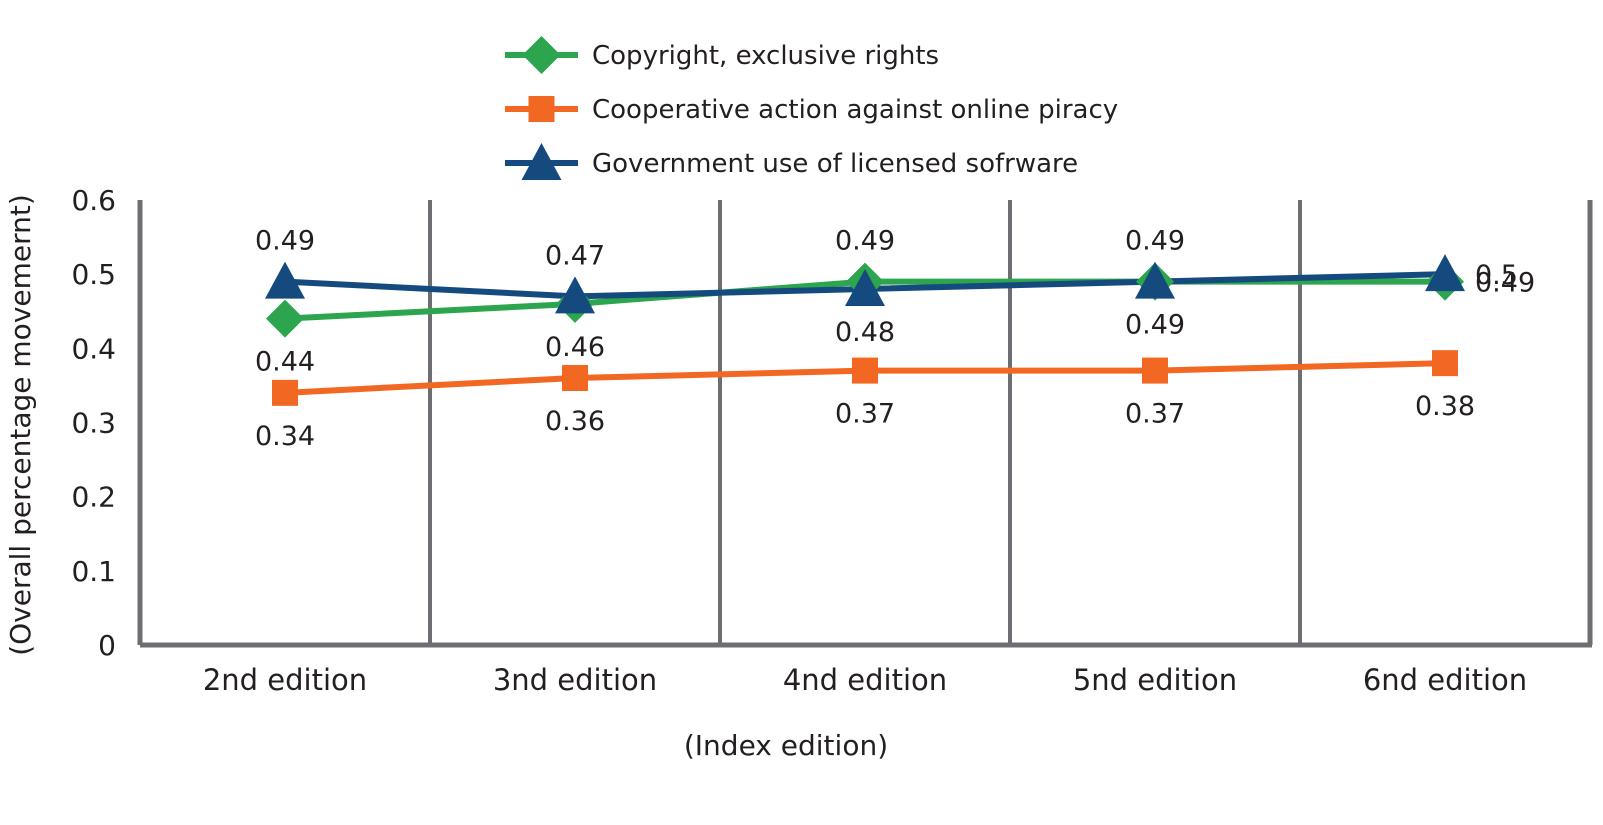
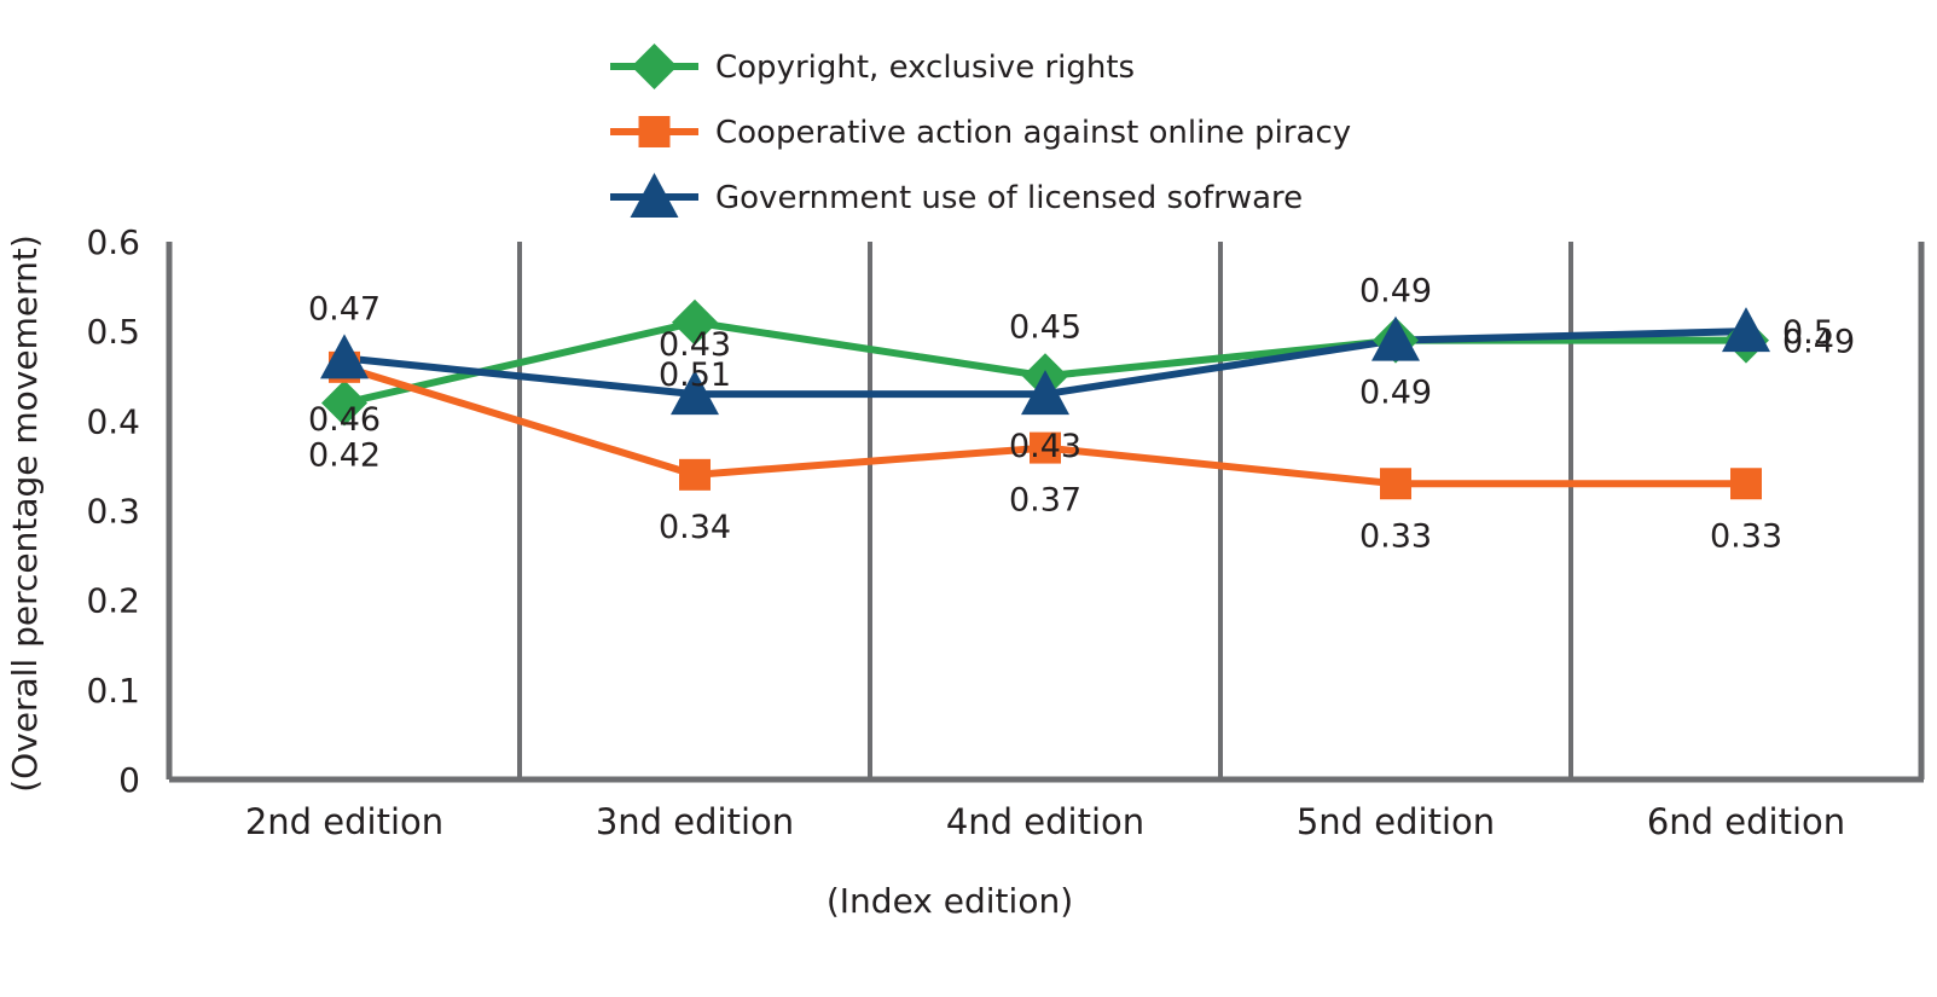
Copyright, exclusive rights/2nd edition: 0.44 -> 0.42
Cooperative action against online piracy/2nd edition: 0.34 -> 0.46
Government use of licensed sofrware/2nd edition: 0.49 -> 0.47
Copyright, exclusive rights/3nd edition: 0.46 -> 0.51
Cooperative action against online piracy/3nd edition: 0.36 -> 0.34
Government use of licensed sofrware/3nd edition: 0.47 -> 0.43
Copyright, exclusive rights/4nd edition: 0.49 -> 0.45
Government use of licensed sofrware/4nd edition: 0.48 -> 0.43
Cooperative action against online piracy/5nd edition: 0.37 -> 0.33
Cooperative action against online piracy/6nd edition: 0.38 -> 0.33
